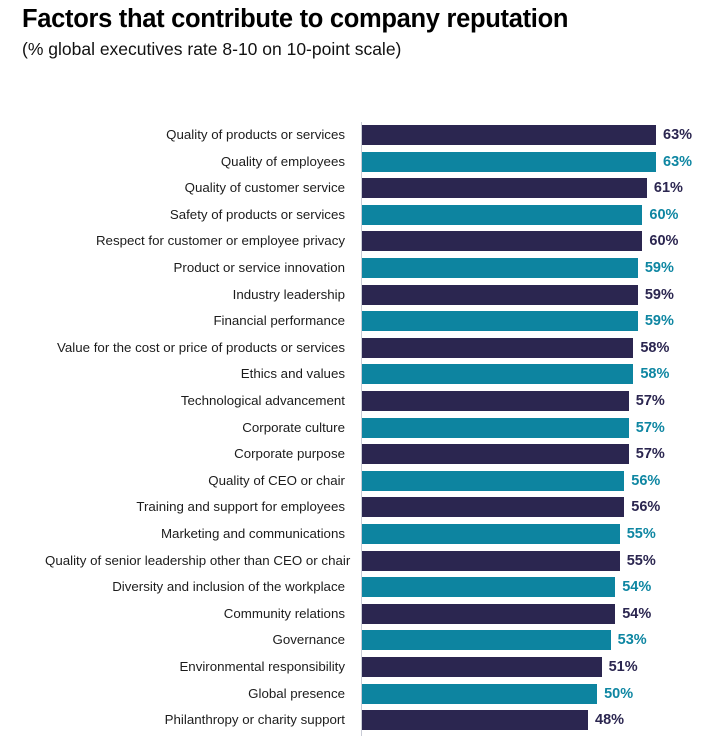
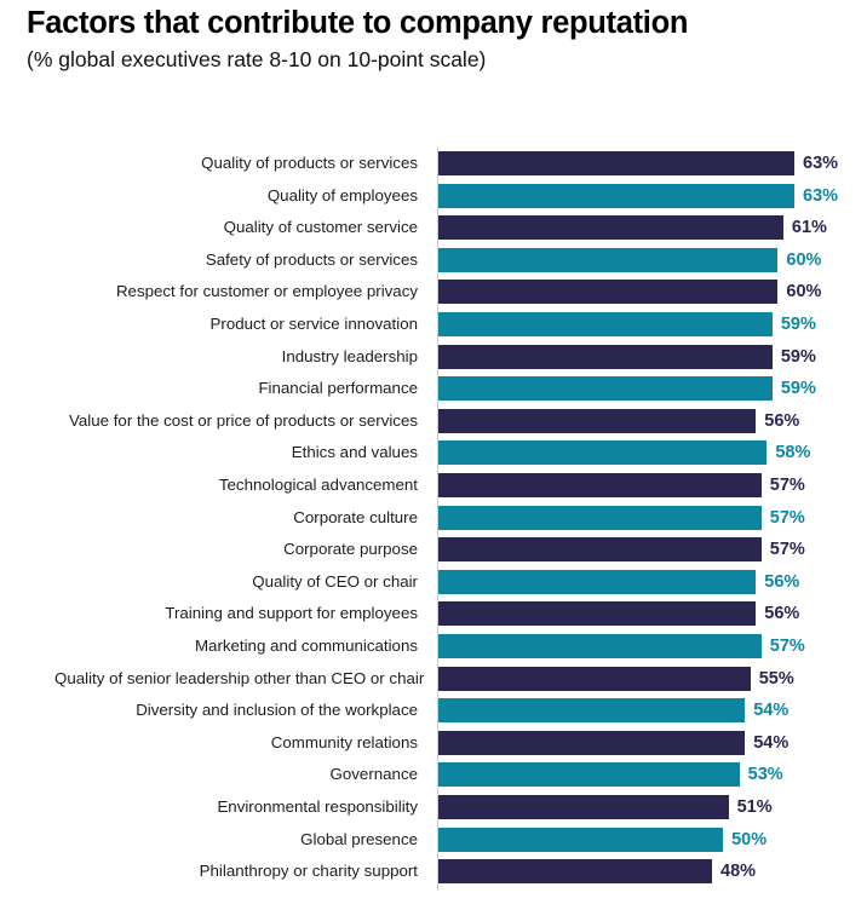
Value for the cost or price of products or services: 58% -> 56%
Marketing and communications: 55% -> 57%
